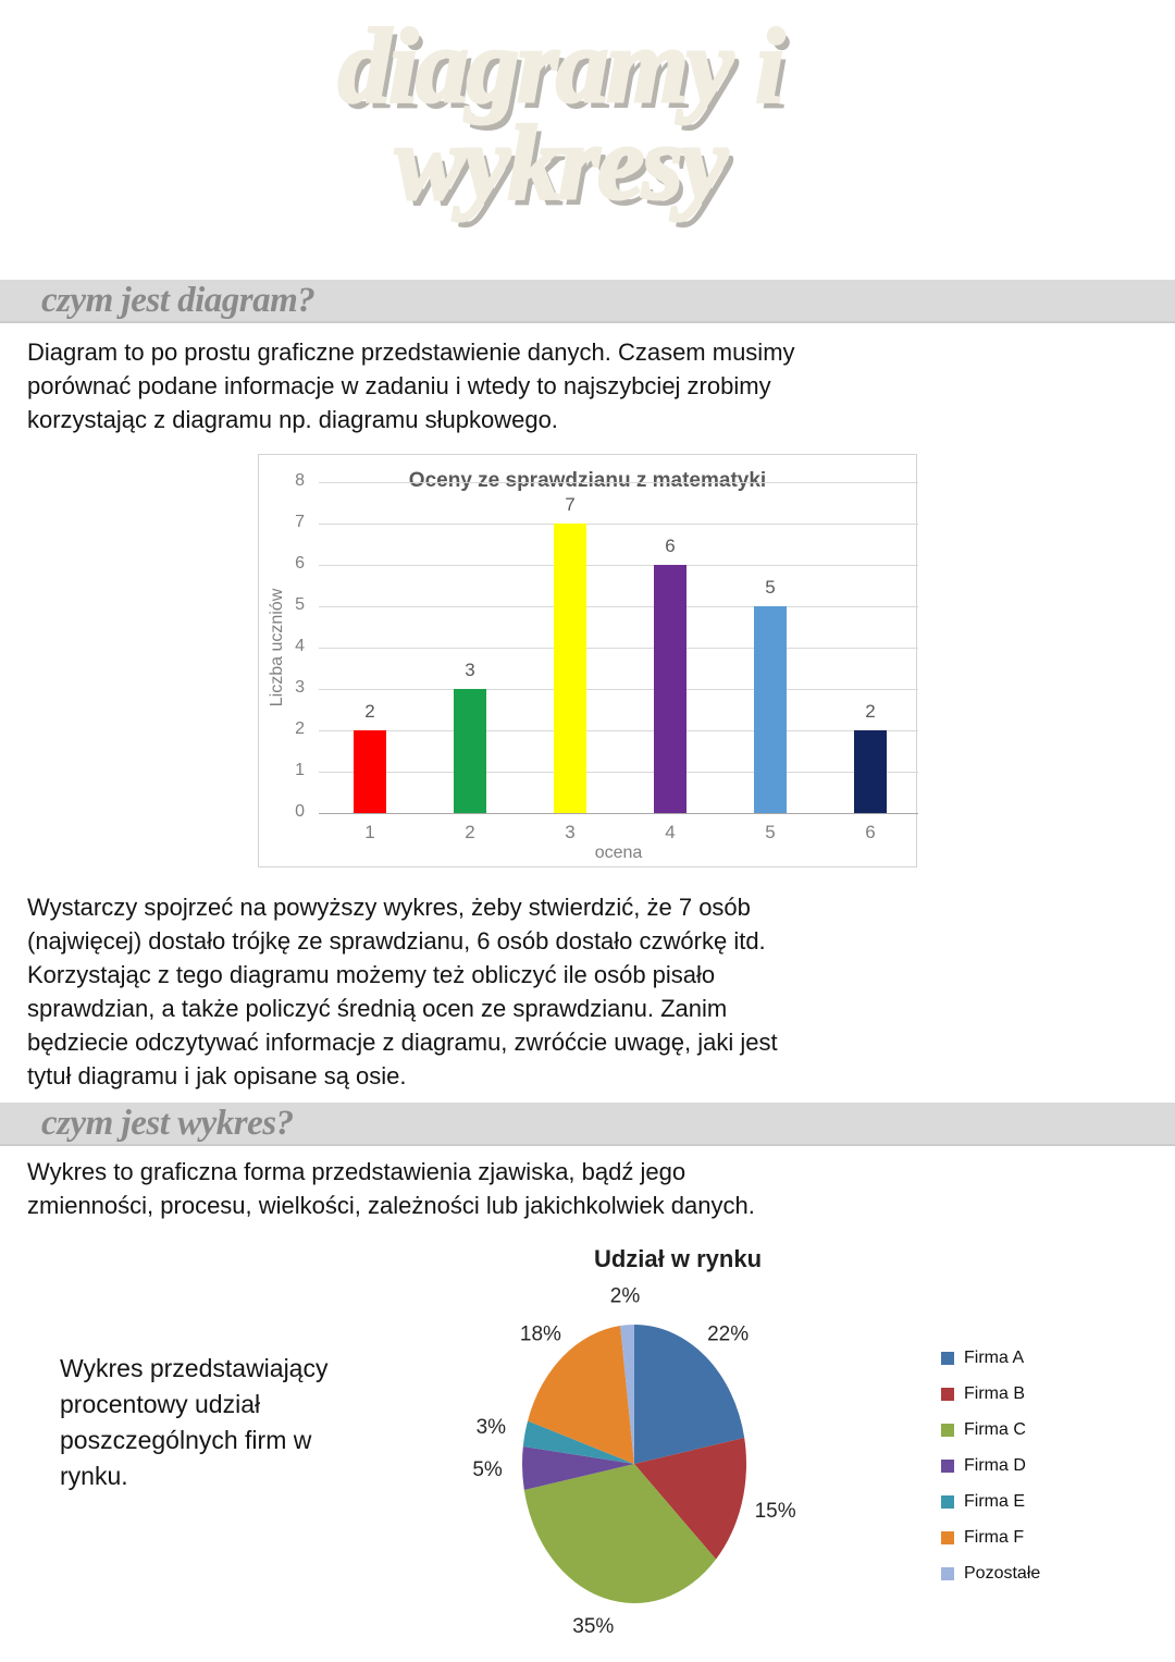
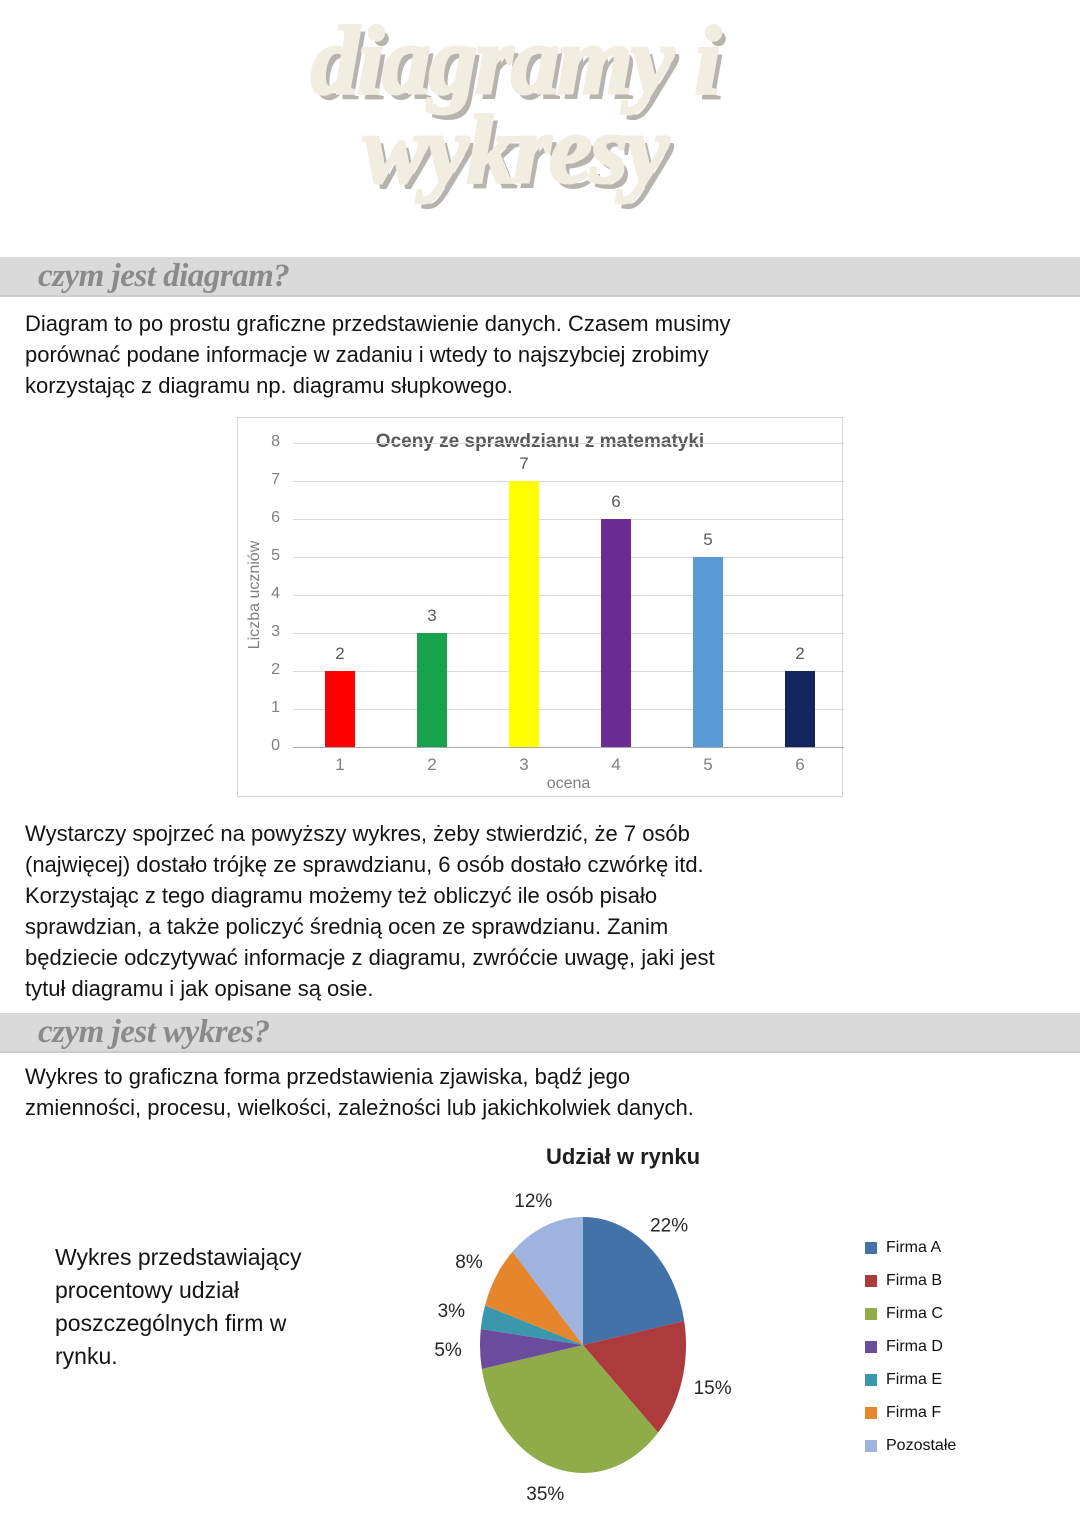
Udział w rynku/Firma F: 18% -> 8%
Udział w rynku/Pozostałe: 2% -> 12%
